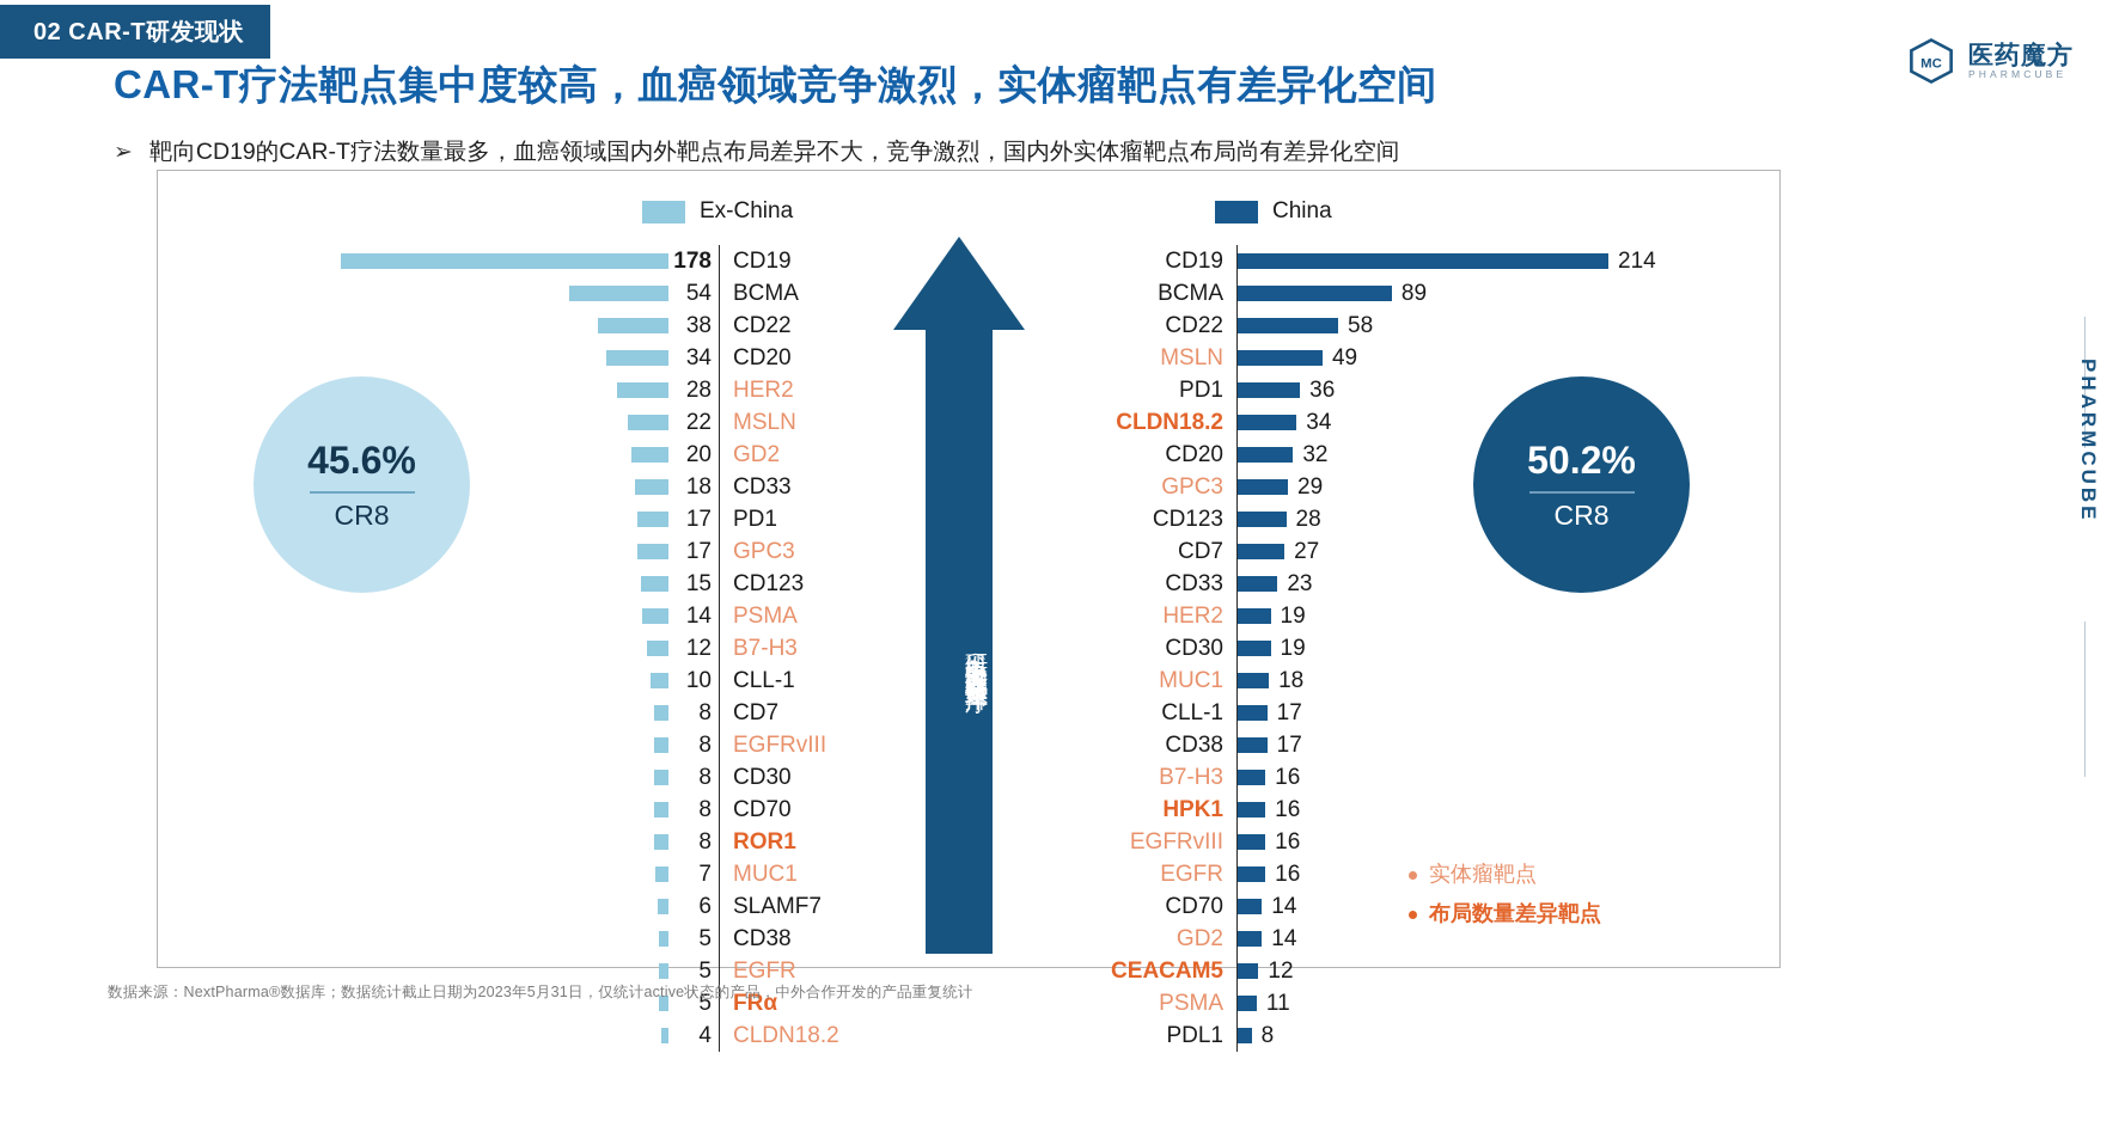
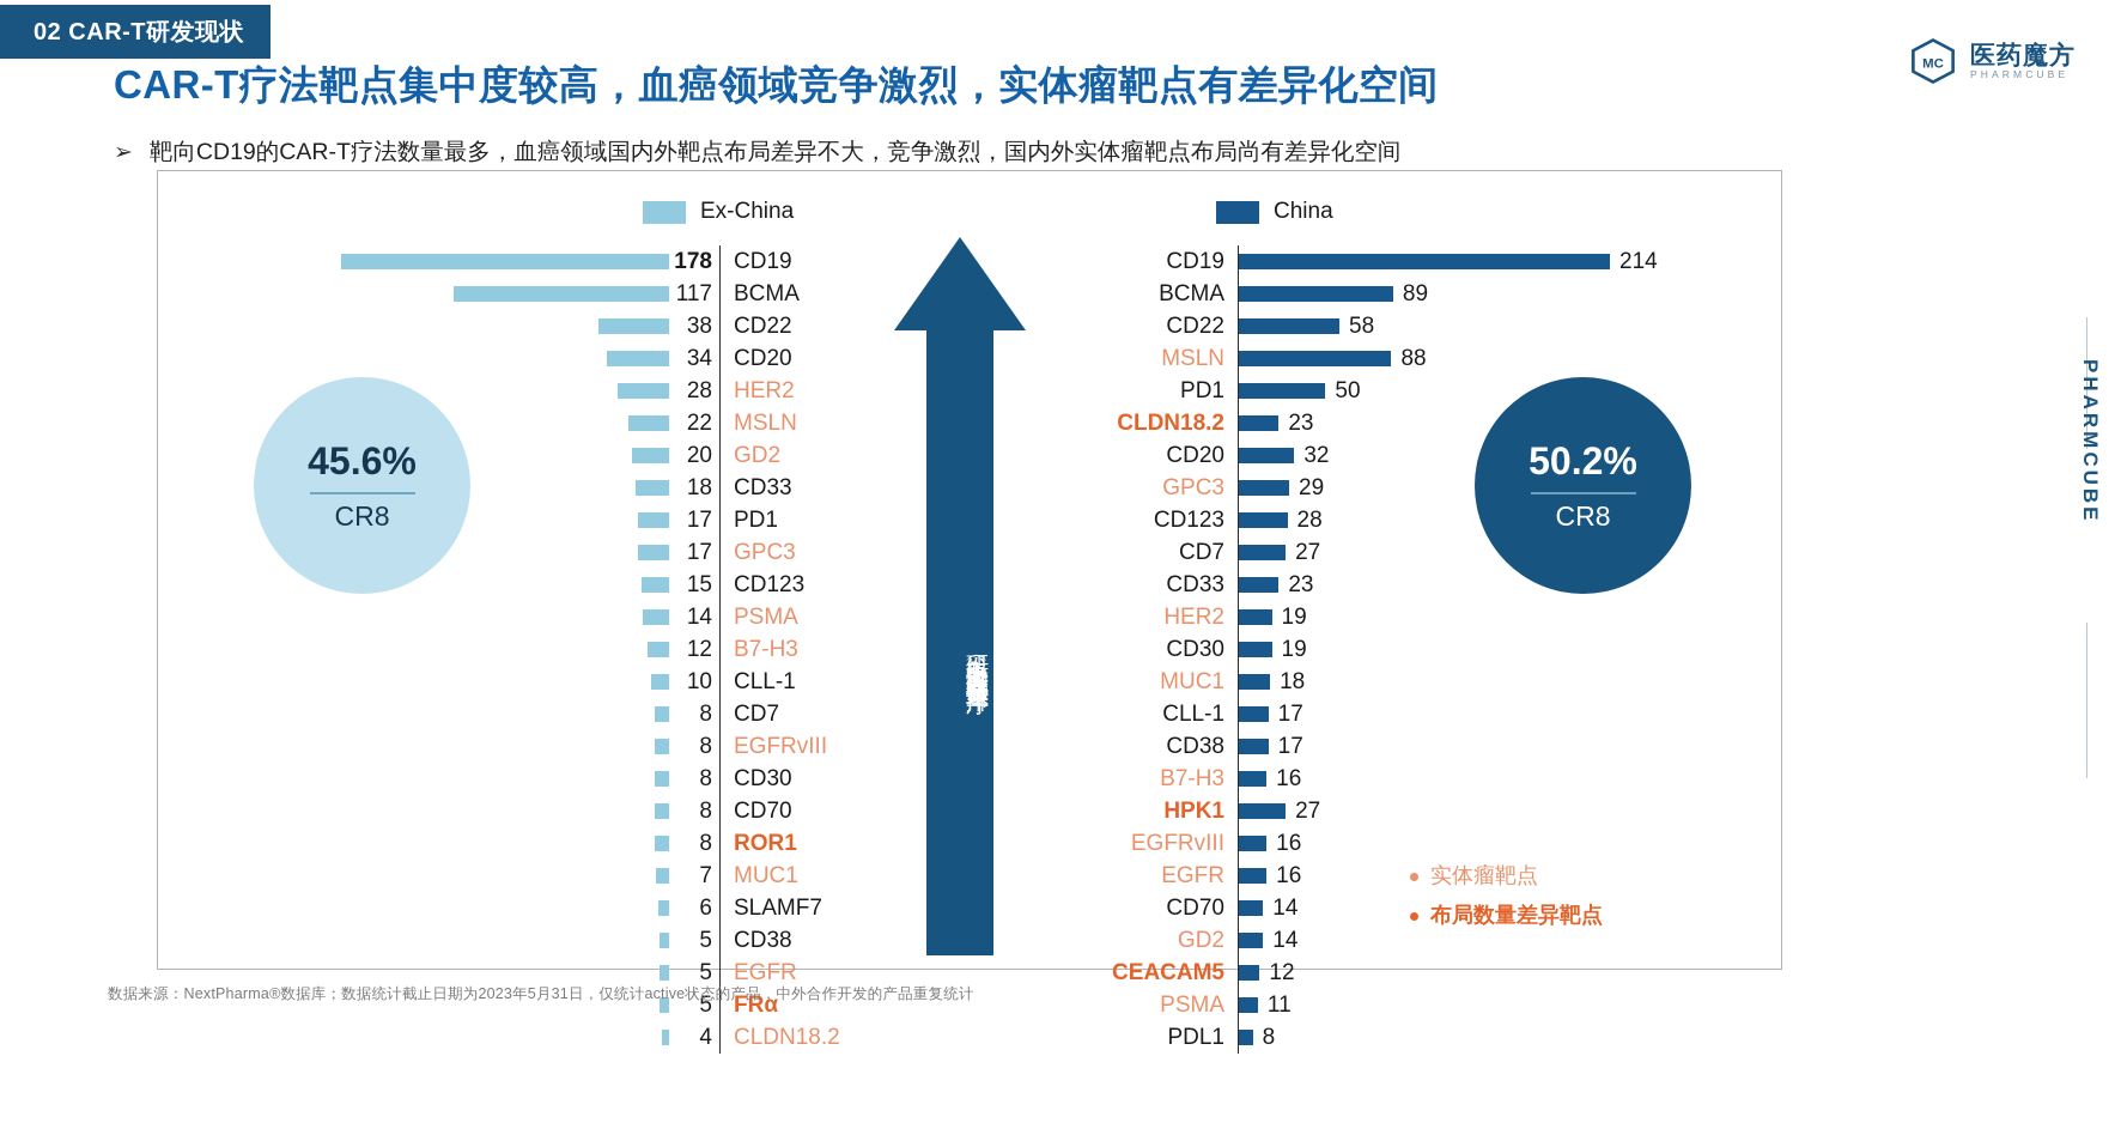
Ex-China/BCMA: 54 -> 117
China/MSLN: 49 -> 88
China/PD1: 36 -> 50
China/CLDN18.2: 34 -> 23
China/HPK1: 16 -> 27
